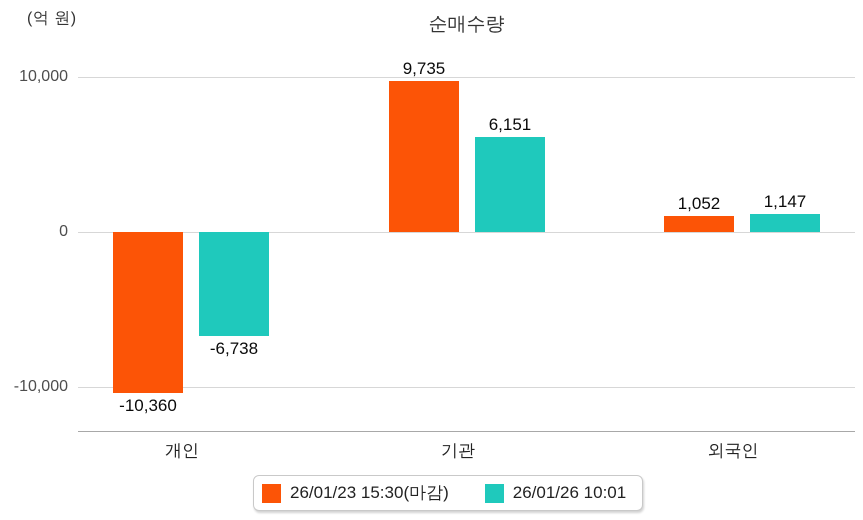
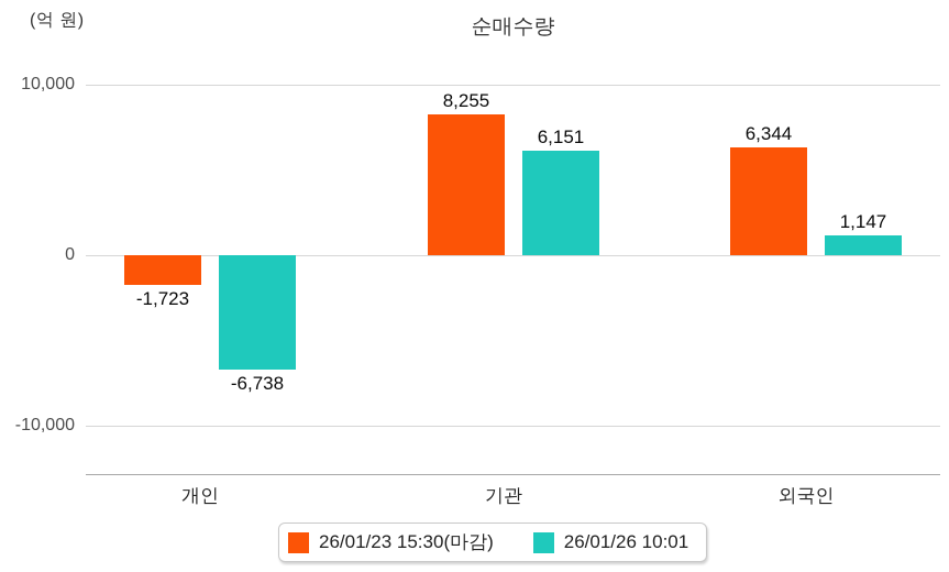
26/01/23 15:30(마감)/개인: -10,360 -> -1,723
26/01/23 15:30(마감)/기관: 9,735 -> 8,255
26/01/23 15:30(마감)/외국인: 1,052 -> 6,344
